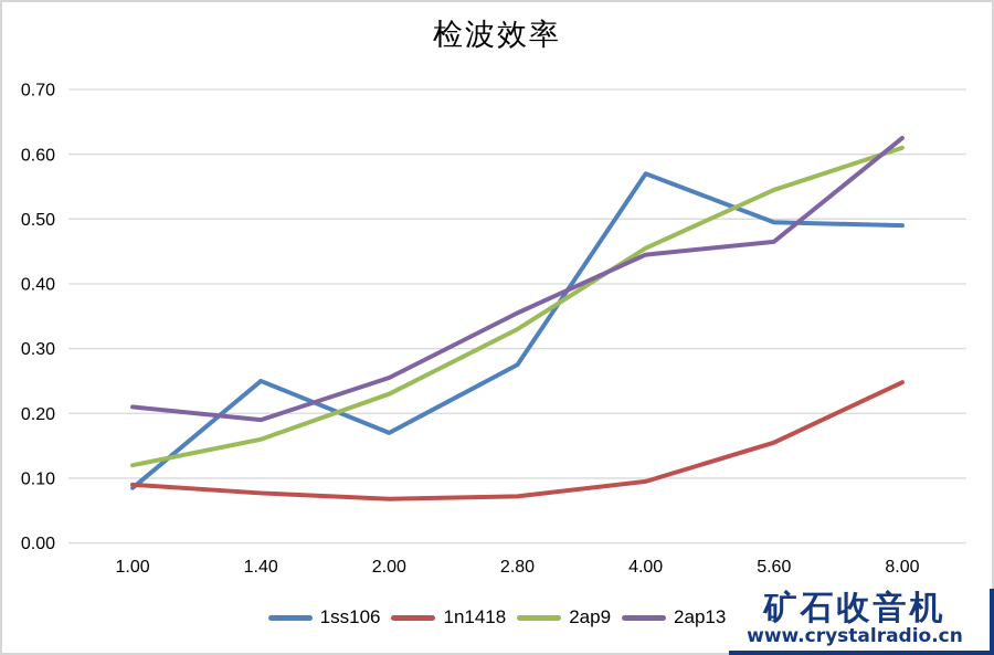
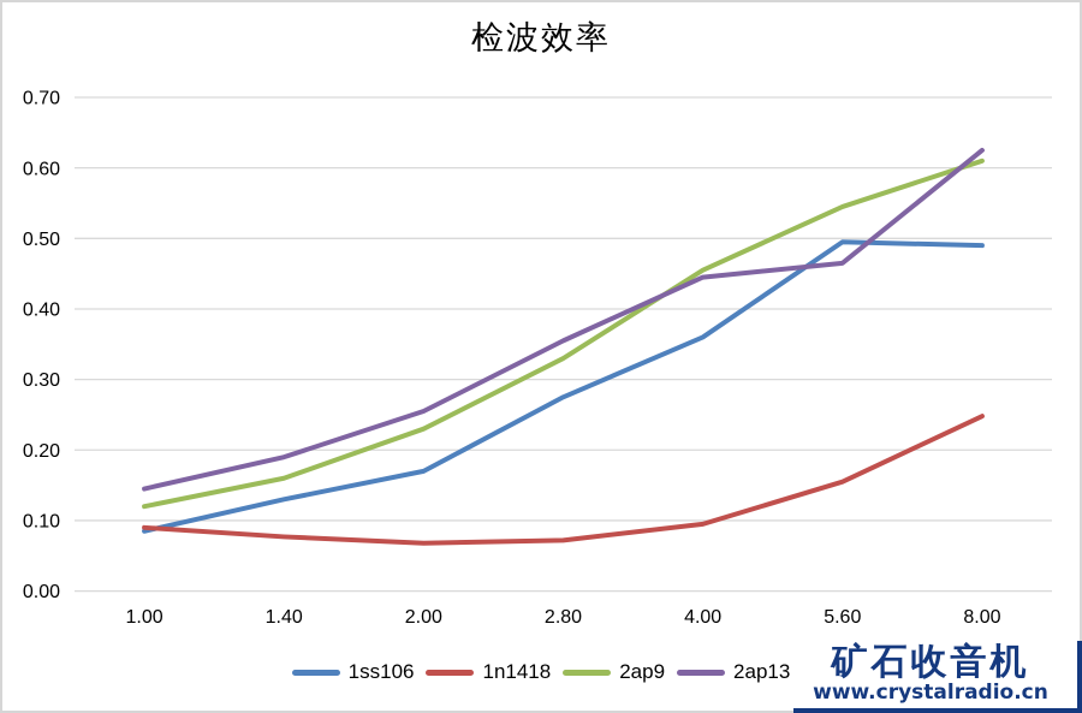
2ap13/1.00: 0.21 -> 0.14
1ss106/1.40: 0.25 -> 0.13
1ss106/4.00: 0.57 -> 0.36
